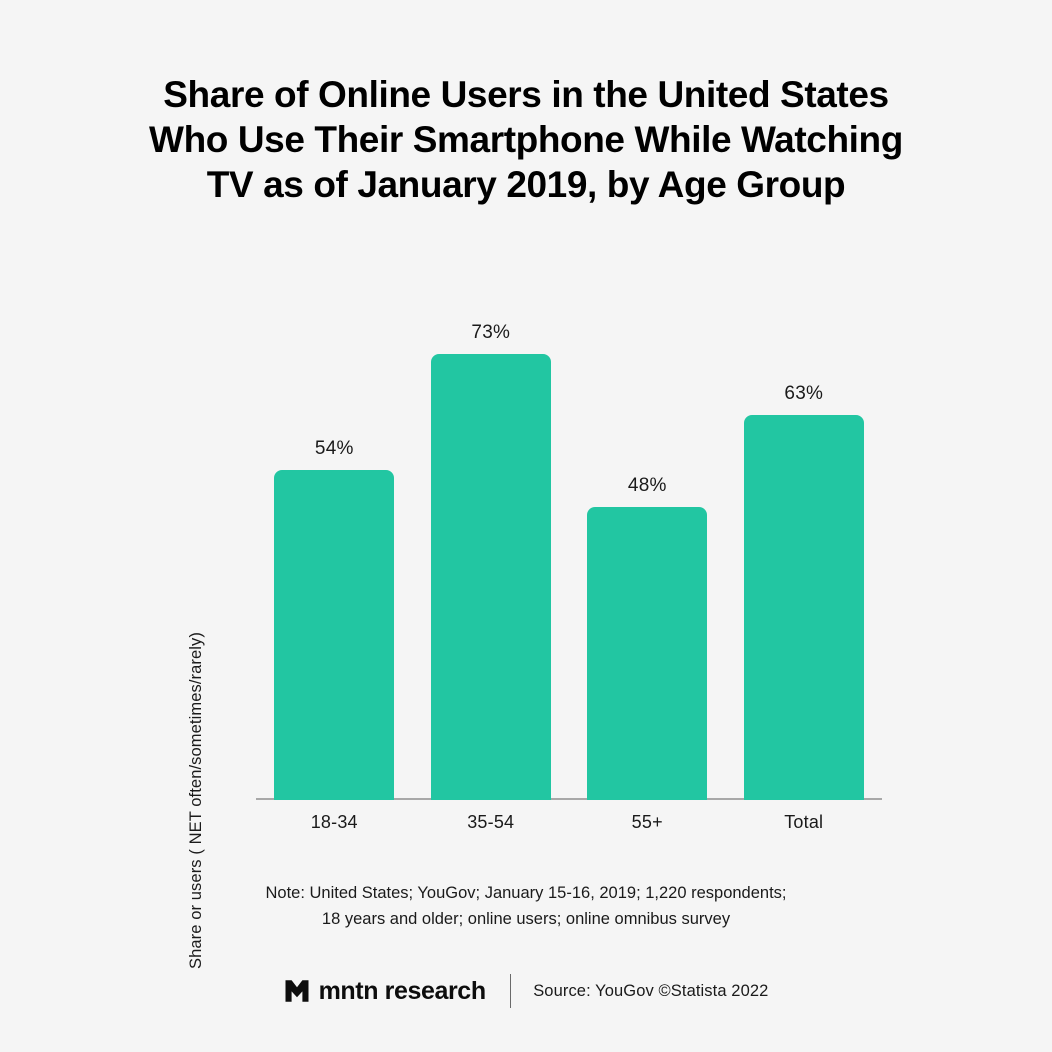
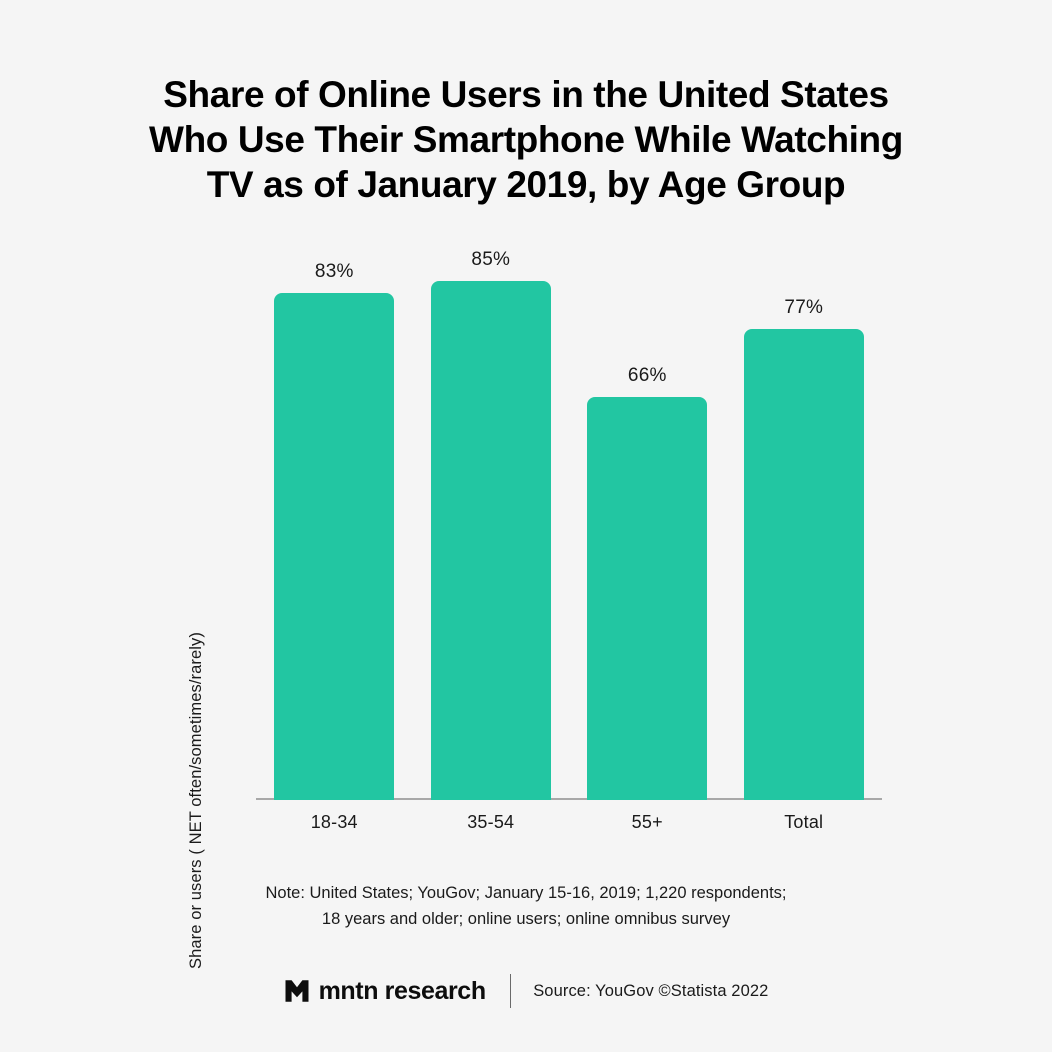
18-34: 54% -> 83%
35-54: 73% -> 85%
55+: 48% -> 66%
Total: 63% -> 77%
